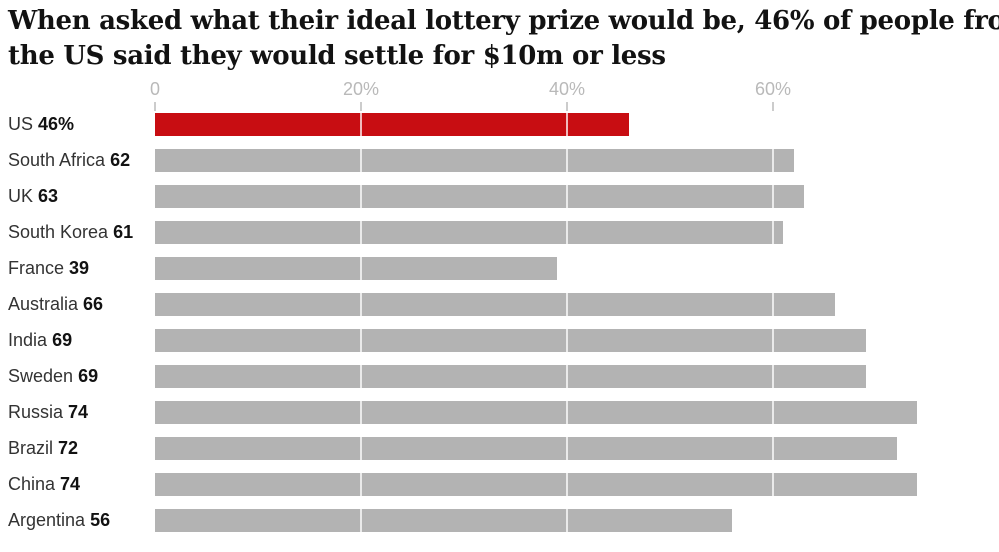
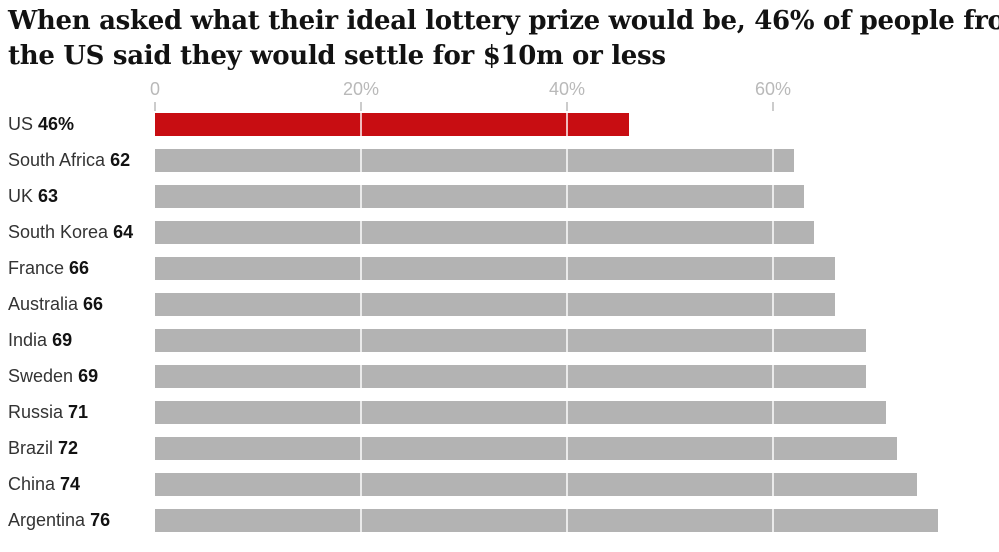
South Korea: 61 -> 64
France: 39 -> 66
Russia: 74 -> 71
Argentina: 56 -> 76
